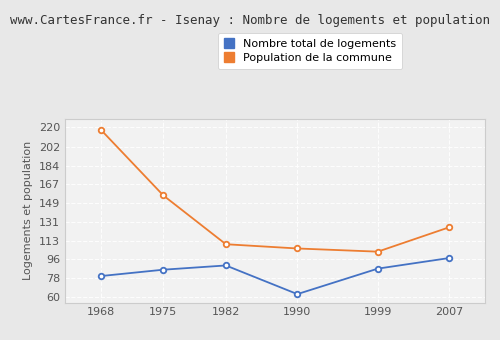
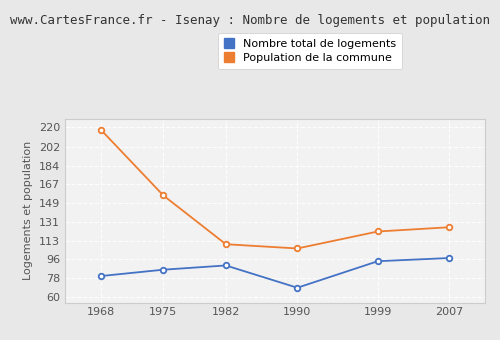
Nombre total de logements/1990: 63 -> 69
Nombre total de logements/1999: 87 -> 94
Population de la commune/1999: 103 -> 122
